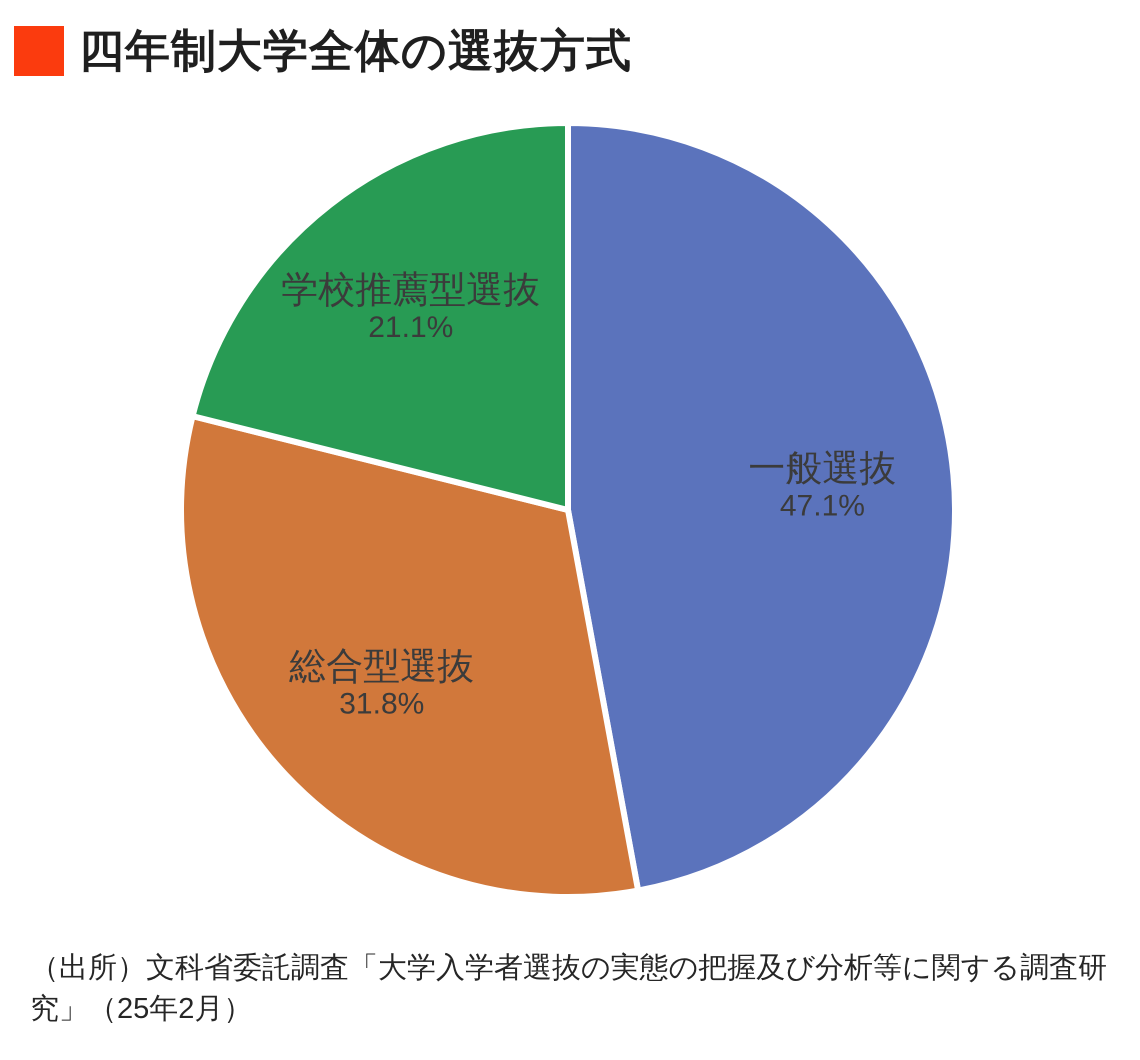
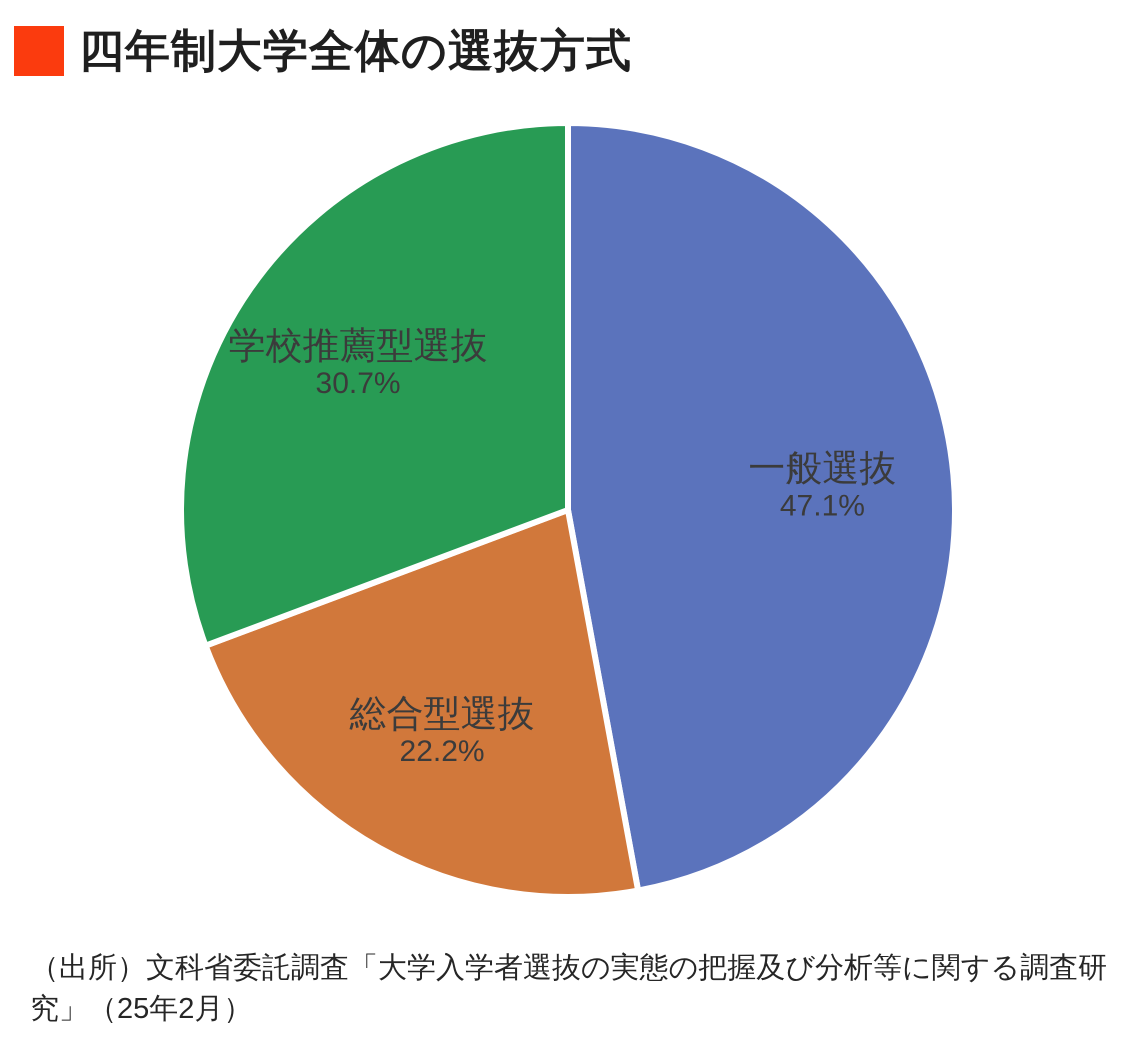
総合型選抜: 31.8% -> 22.2%
学校推薦型選抜: 21.1% -> 30.7%
